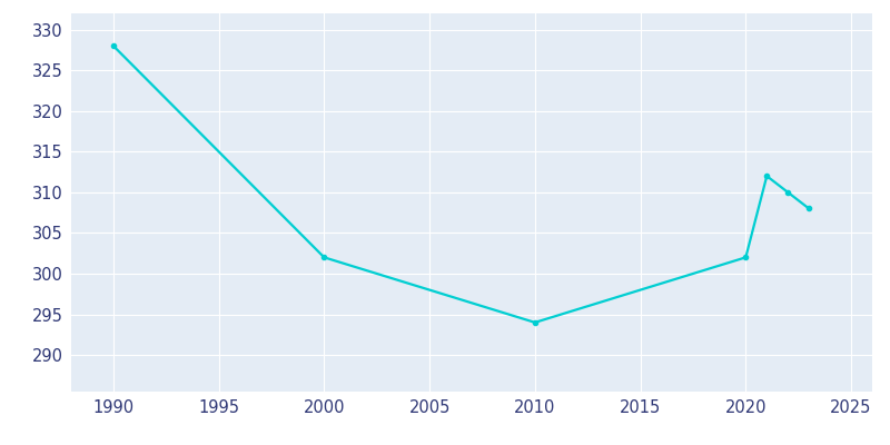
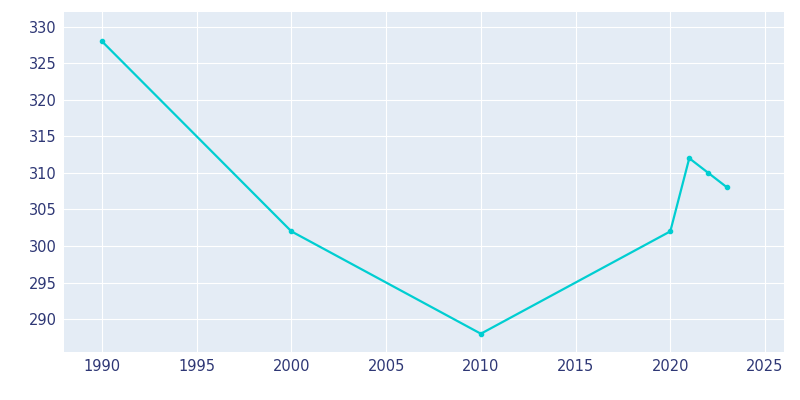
2010: 294 -> 288
